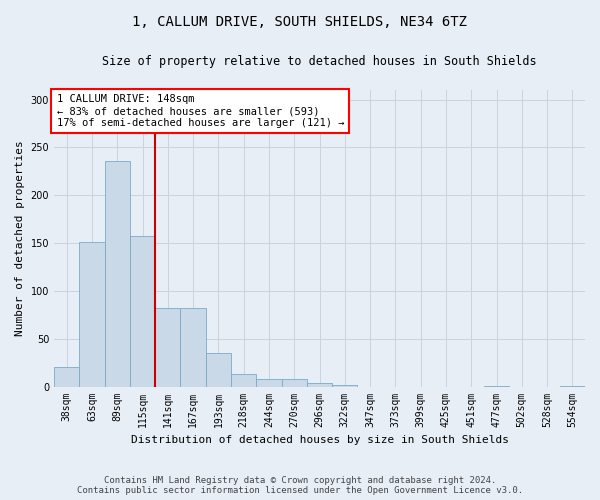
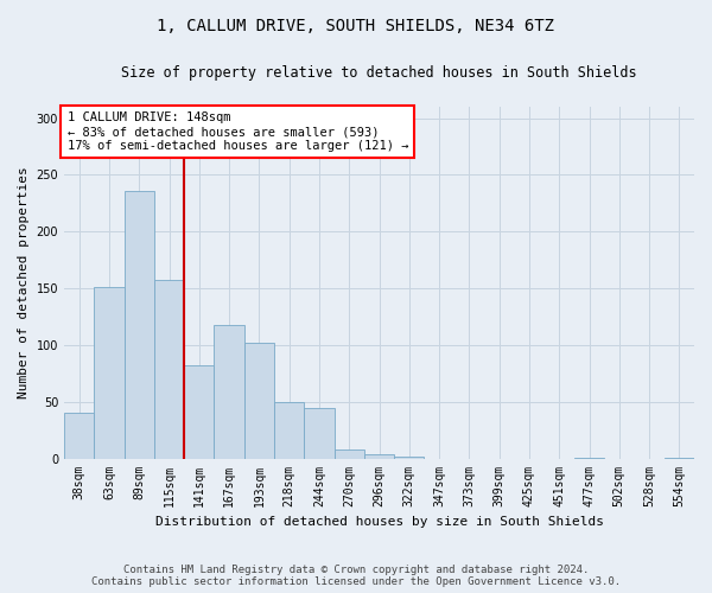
38sqm: 20 -> 40
167sqm: 82 -> 118
193sqm: 35 -> 102
218sqm: 13 -> 50
244sqm: 8 -> 44
